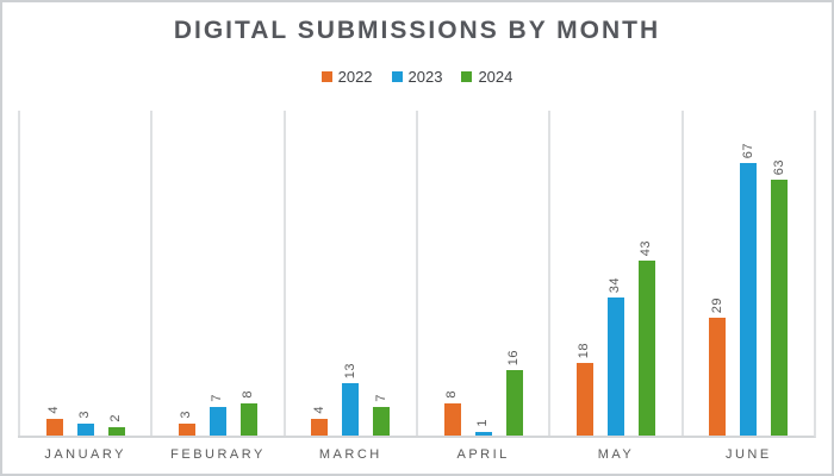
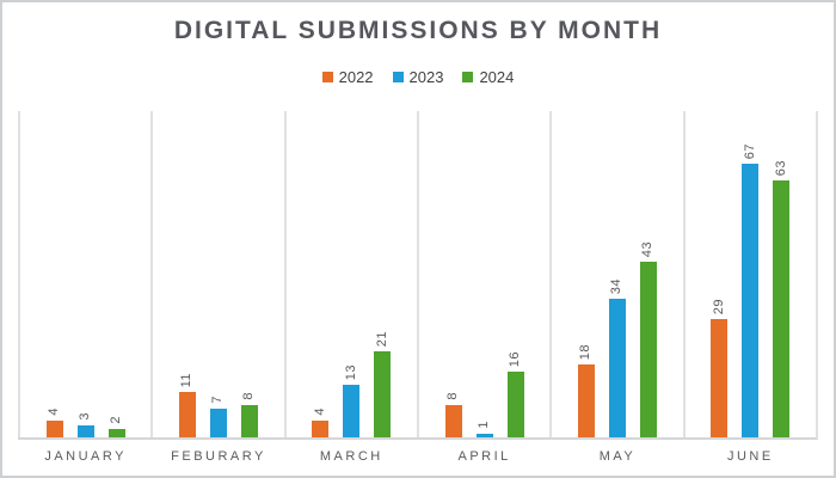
2022/FEBURARY: 3 -> 11
2024/MARCH: 7 -> 21
